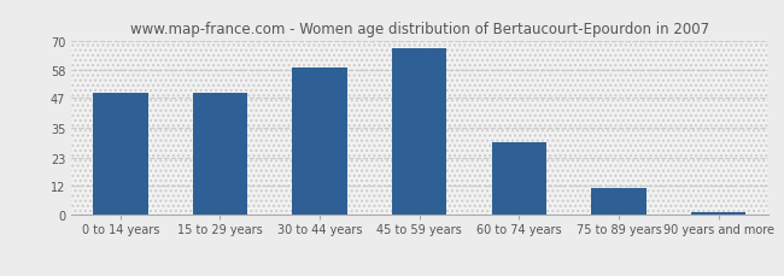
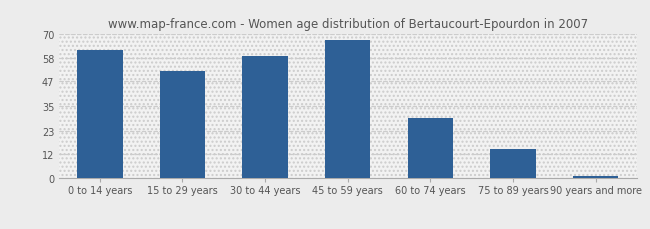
0 to 14 years: 49 -> 62
15 to 29 years: 49 -> 52
75 to 89 years: 11 -> 14
